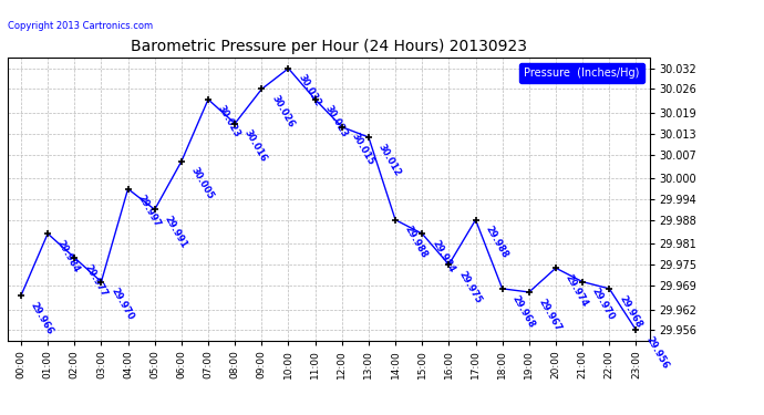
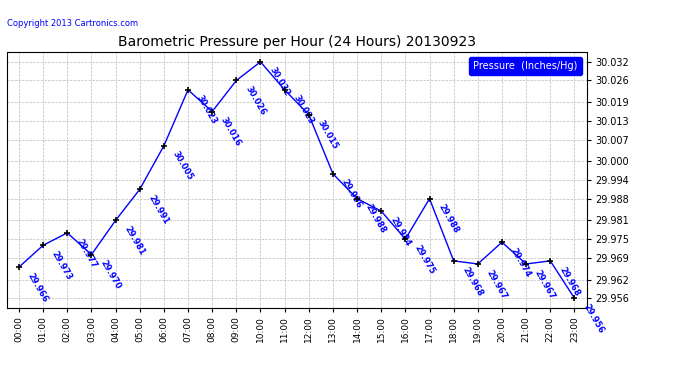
01:00: 29.984 -> 29.973
04:00: 29.997 -> 29.981
13:00: 30.012 -> 29.996
21:00: 29.970 -> 29.967
